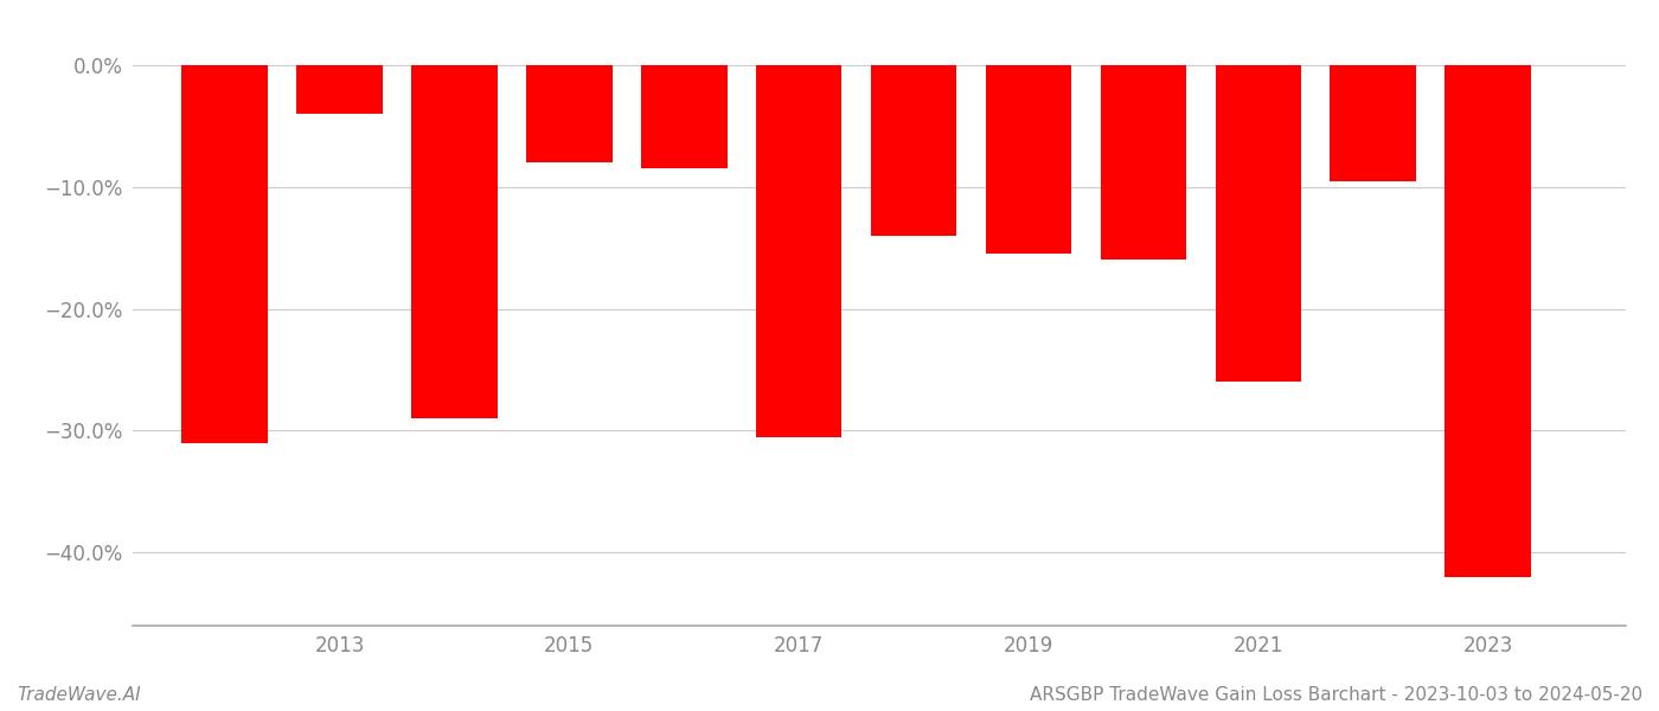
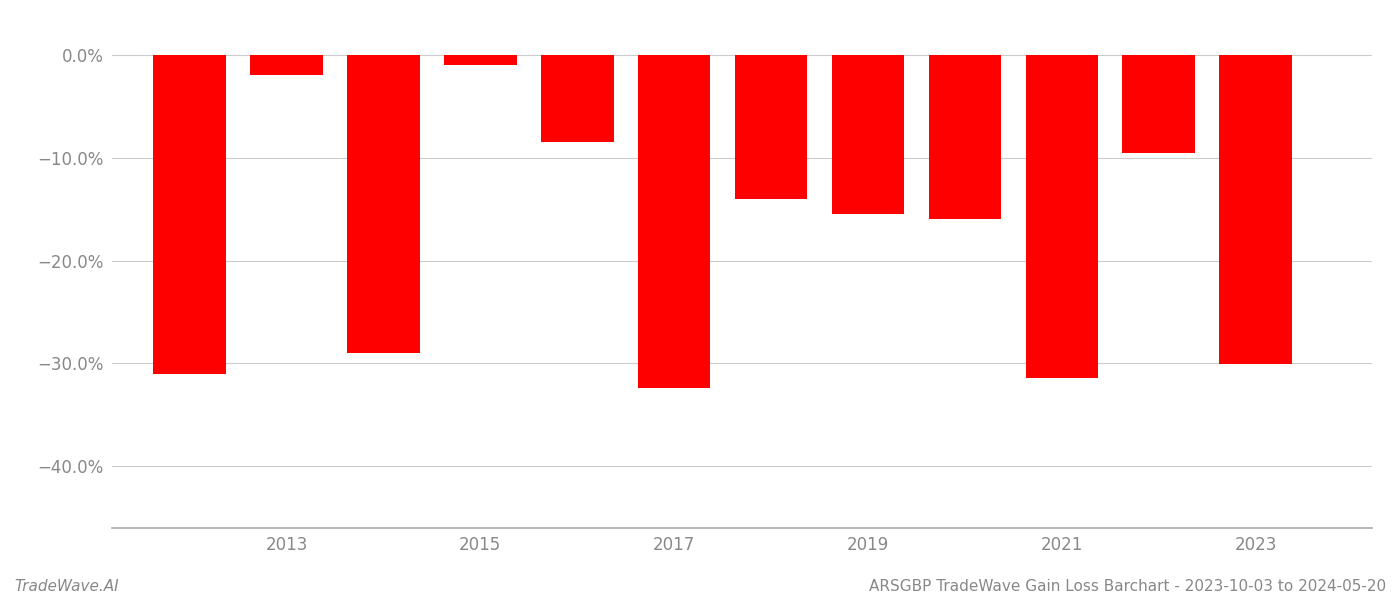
2013: -4.0% -> -2.0%
2015: -8.0% -> -1.0%
2017: -30.5% -> -32.4%
2021: -26.0% -> -31.4%
2023: -42.0% -> -30.1%
